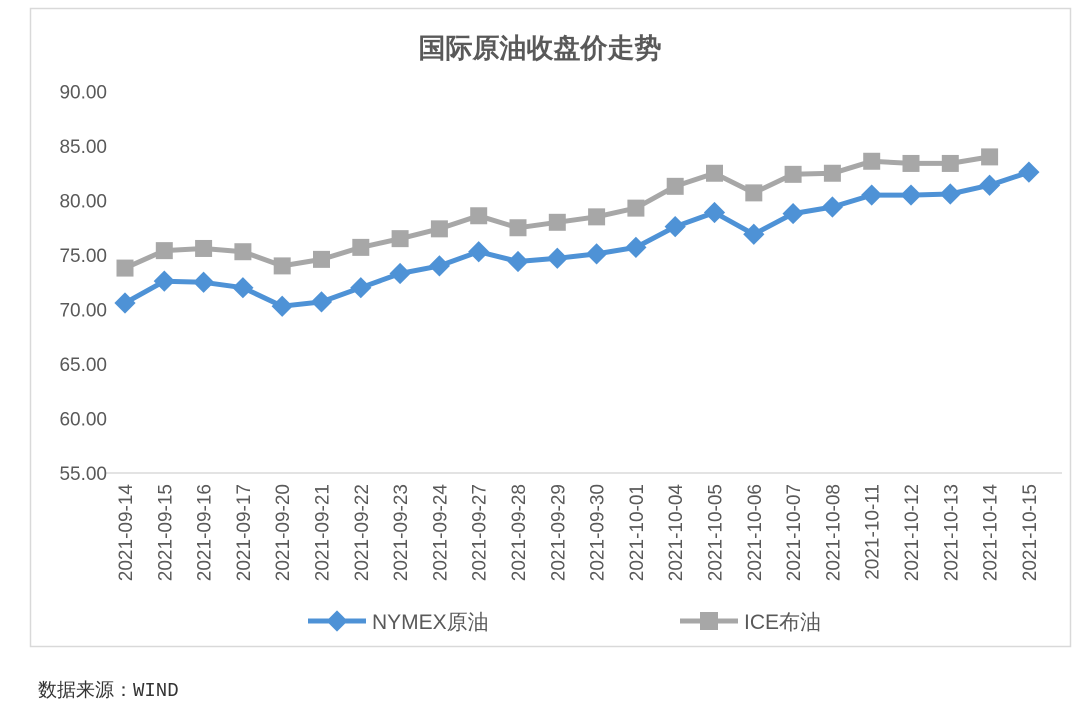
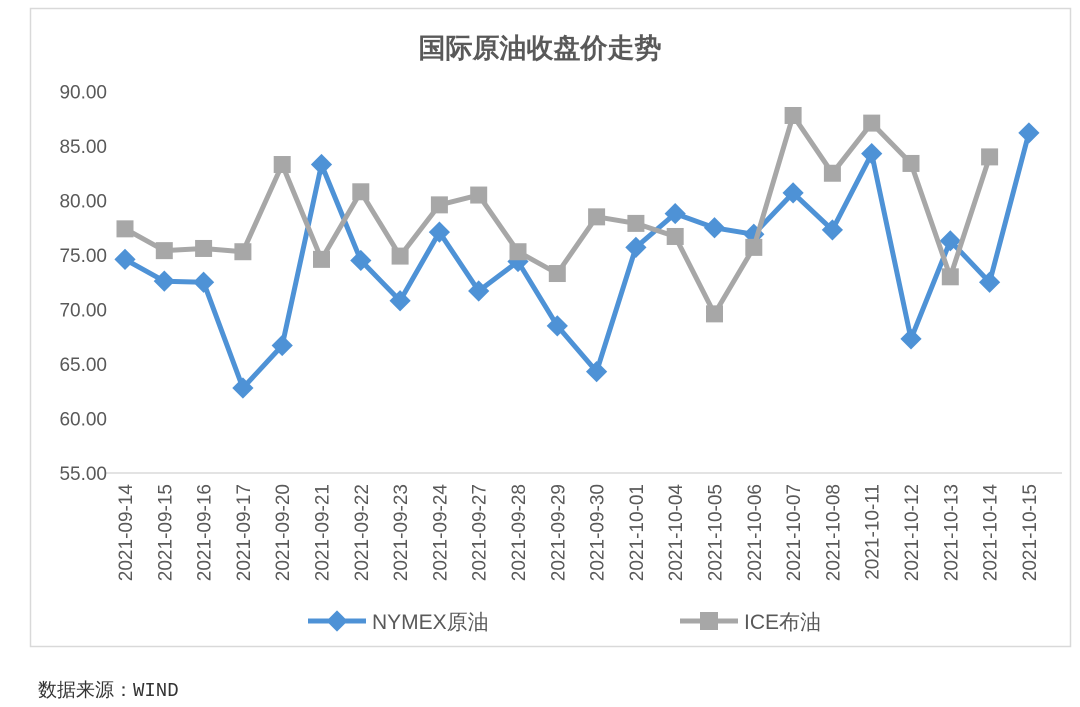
NYMEX原油/2021-09-14: 70.6 -> 74.6
ICE布油/2021-09-14: 73.8 -> 77.4
NYMEX原油/2021-09-17: 72.0 -> 62.8
NYMEX原油/2021-09-20: 70.3 -> 66.7
ICE布油/2021-09-20: 74.0 -> 83.3
NYMEX原油/2021-09-21: 70.7 -> 83.3
NYMEX原油/2021-09-22: 72.0 -> 74.5
ICE布油/2021-09-22: 75.7 -> 80.8
NYMEX原油/2021-09-23: 73.3 -> 70.8
ICE布油/2021-09-23: 76.5 -> 74.9
NYMEX原油/2021-09-24: 74.0 -> 77.1
ICE布油/2021-09-24: 77.4 -> 79.6
NYMEX原油/2021-09-27: 75.3 -> 71.7
ICE布油/2021-09-27: 78.6 -> 80.5
ICE布油/2021-09-28: 77.5 -> 75.3
NYMEX原油/2021-09-29: 74.7 -> 68.5
ICE布油/2021-09-29: 78.0 -> 73.3
NYMEX原油/2021-09-30: 75.1 -> 64.3
ICE布油/2021-10-01: 79.3 -> 77.9
NYMEX原油/2021-10-04: 77.6 -> 78.8
ICE布油/2021-10-04: 81.3 -> 76.7
NYMEX原油/2021-10-05: 78.9 -> 77.5
ICE布油/2021-10-05: 82.5 -> 69.6
ICE布油/2021-10-06: 80.7 -> 75.7
NYMEX原油/2021-10-07: 78.8 -> 80.7
ICE布油/2021-10-07: 82.4 -> 87.8
NYMEX原油/2021-10-08: 79.4 -> 77.3
NYMEX原油/2021-10-11: 80.5 -> 84.3
ICE布油/2021-10-11: 83.6 -> 87.1
NYMEX原油/2021-10-12: 80.5 -> 67.3
NYMEX原油/2021-10-13: 80.6 -> 76.3
ICE布油/2021-10-13: 83.4 -> 73.0
NYMEX原油/2021-10-14: 81.4 -> 72.5
NYMEX原油/2021-10-15: 82.6 -> 86.2
